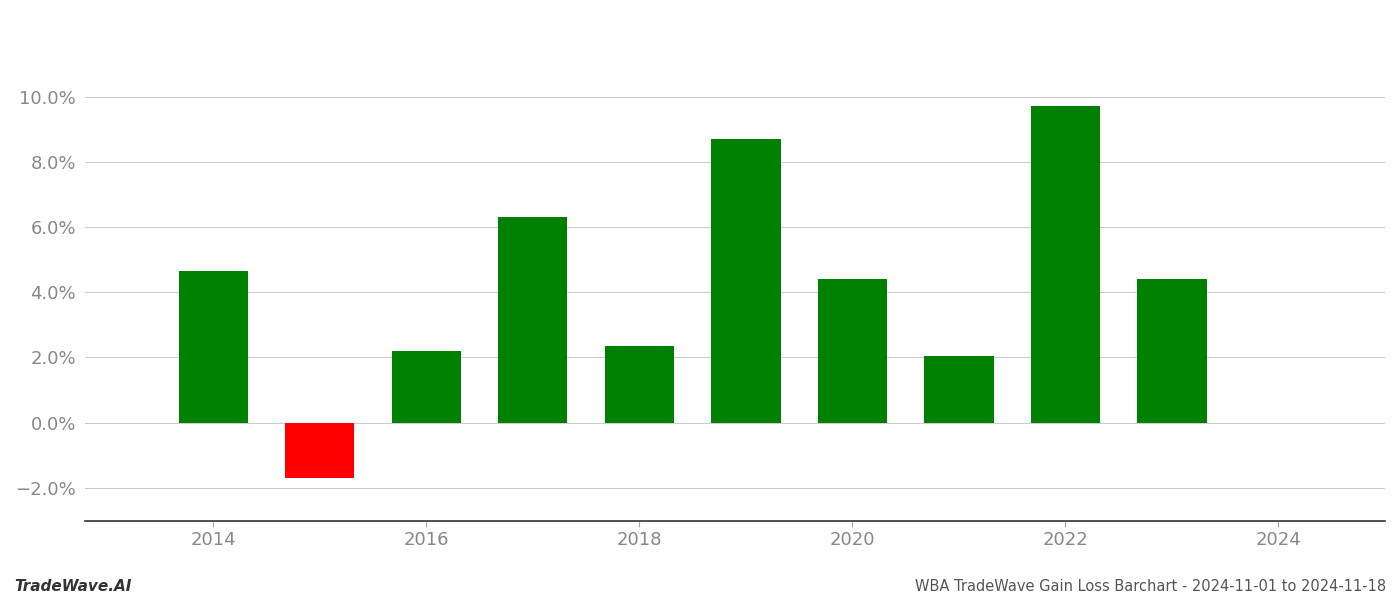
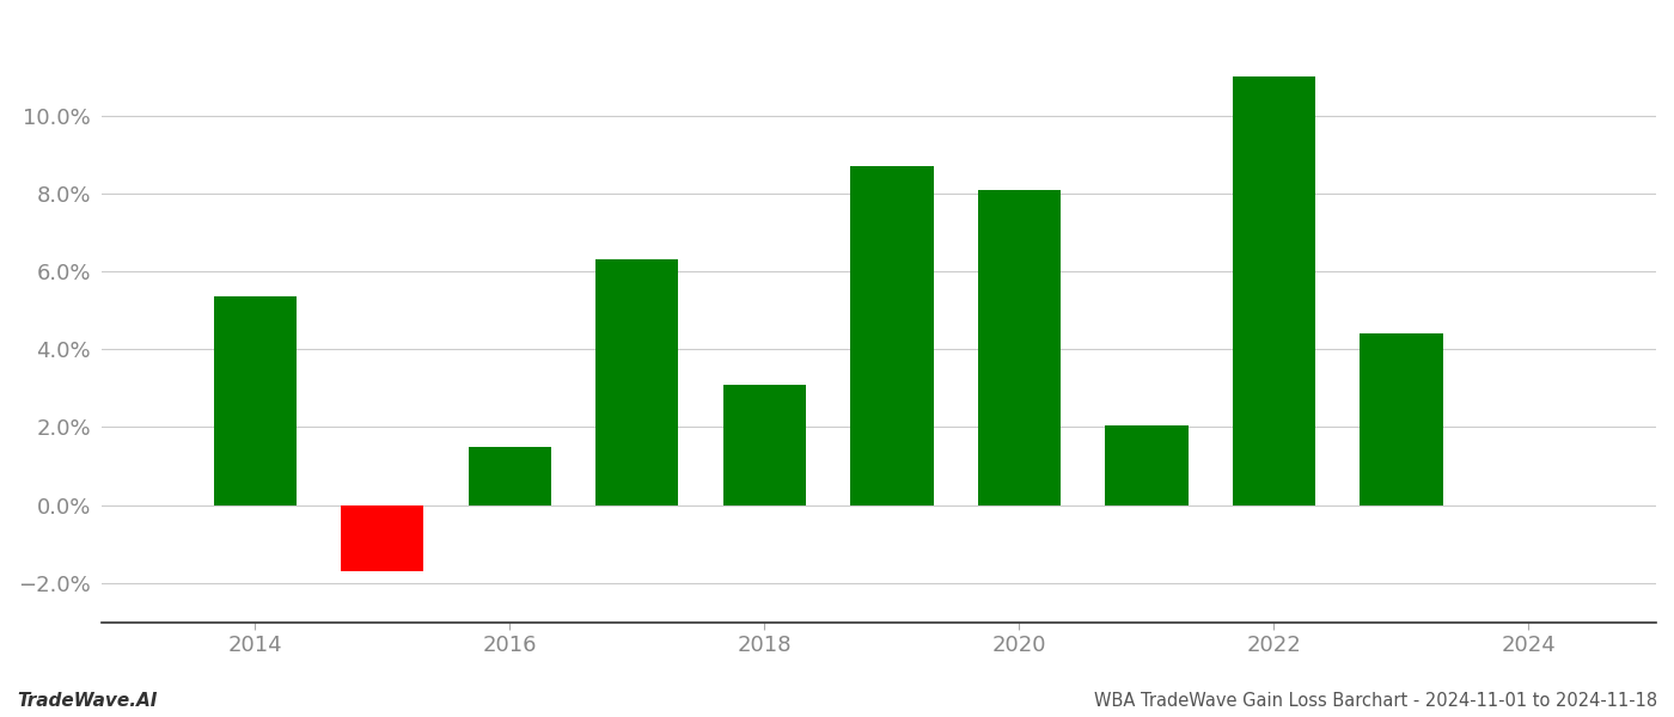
2014: 4.65% -> 5.35%
2016: 2.20% -> 1.50%
2018: 2.35% -> 3.10%
2020: 4.40% -> 8.10%
2022: 9.70% -> 11.00%
